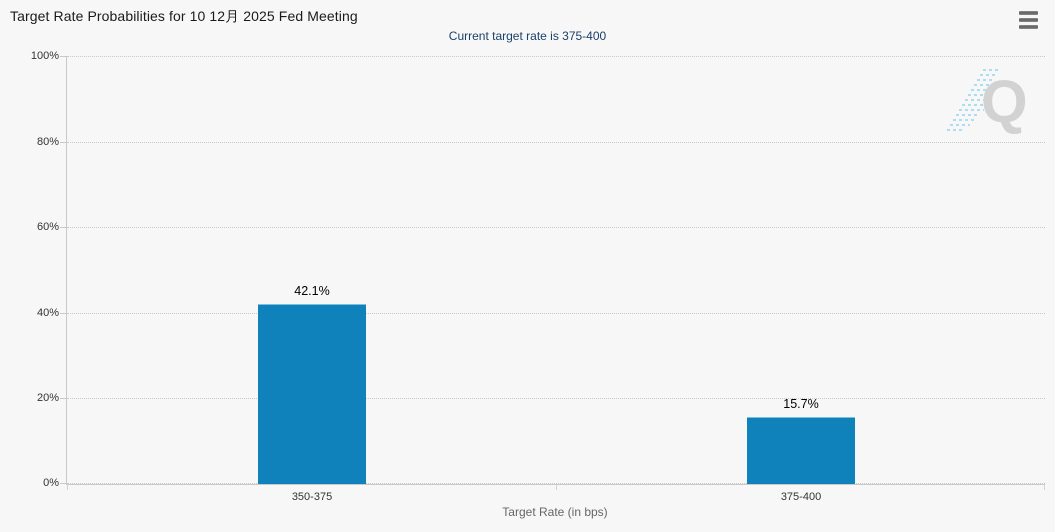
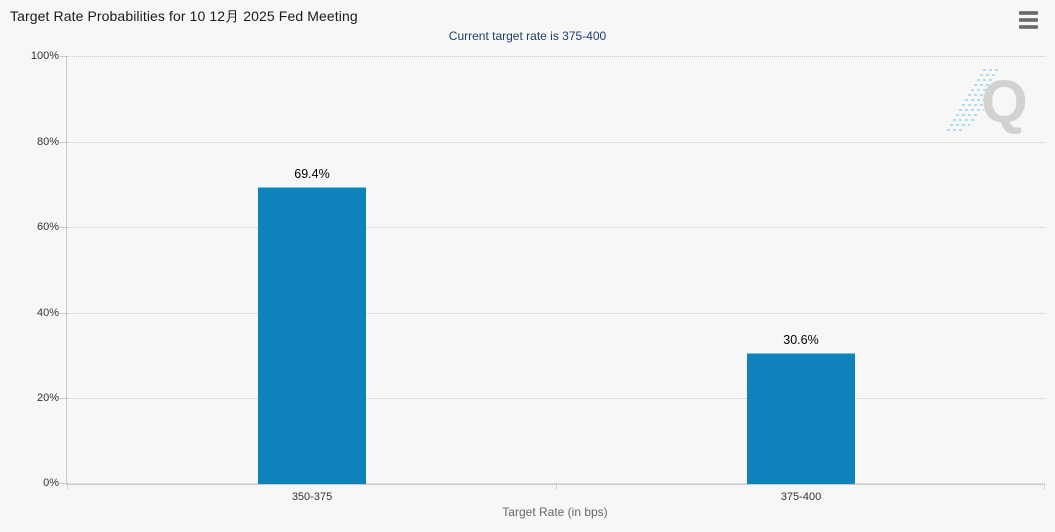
350-375: 42.1% -> 69.4%
375-400: 15.7% -> 30.6%
